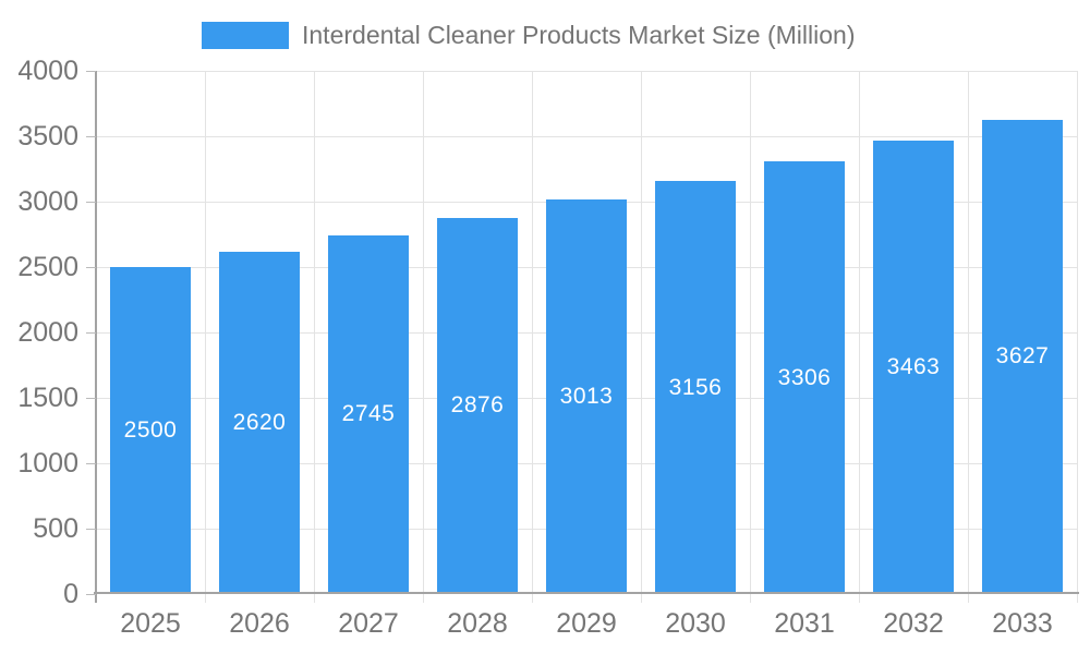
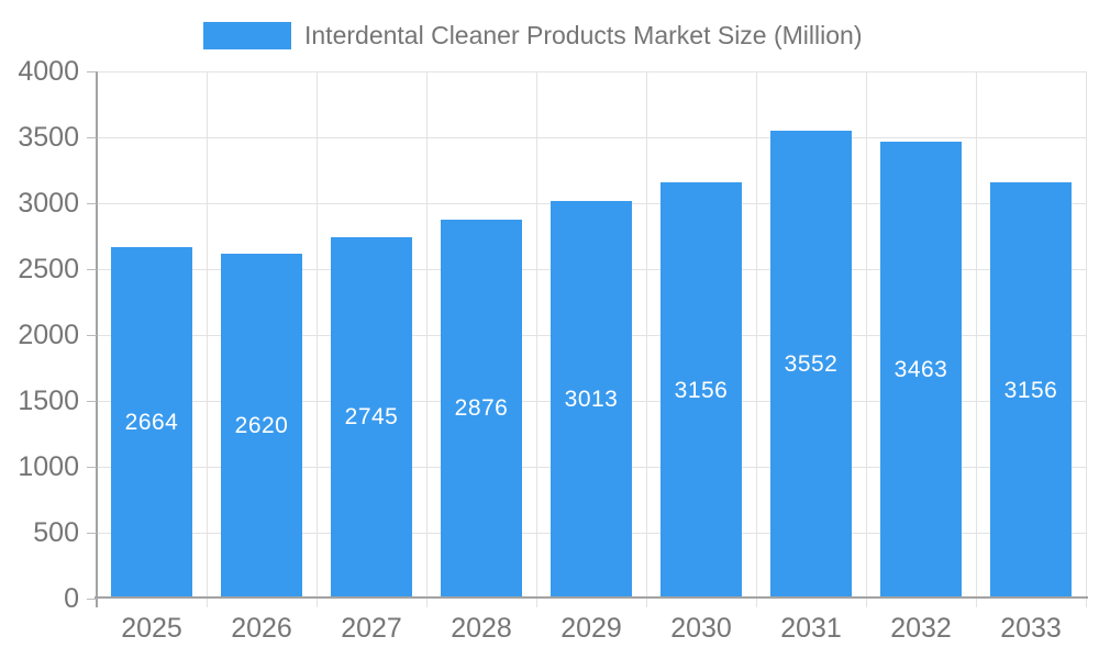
2025: 2500 -> 2664
2031: 3306 -> 3552
2033: 3627 -> 3156
